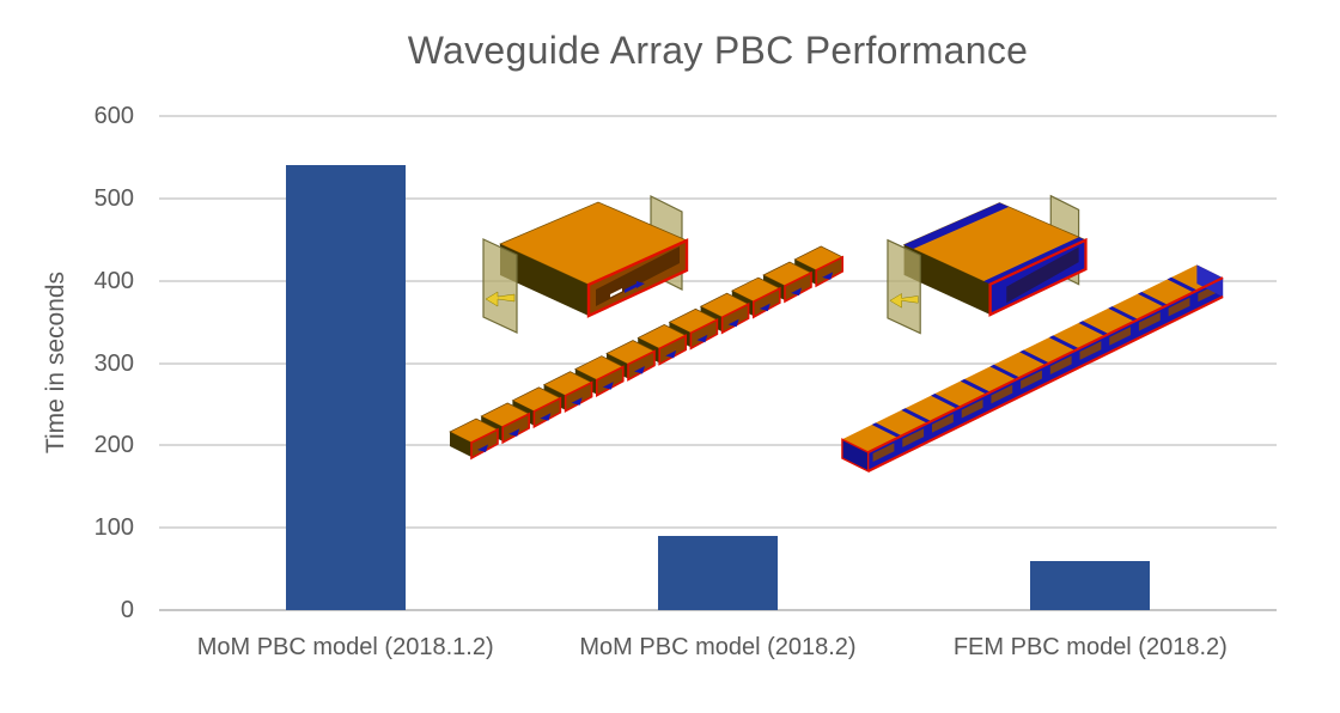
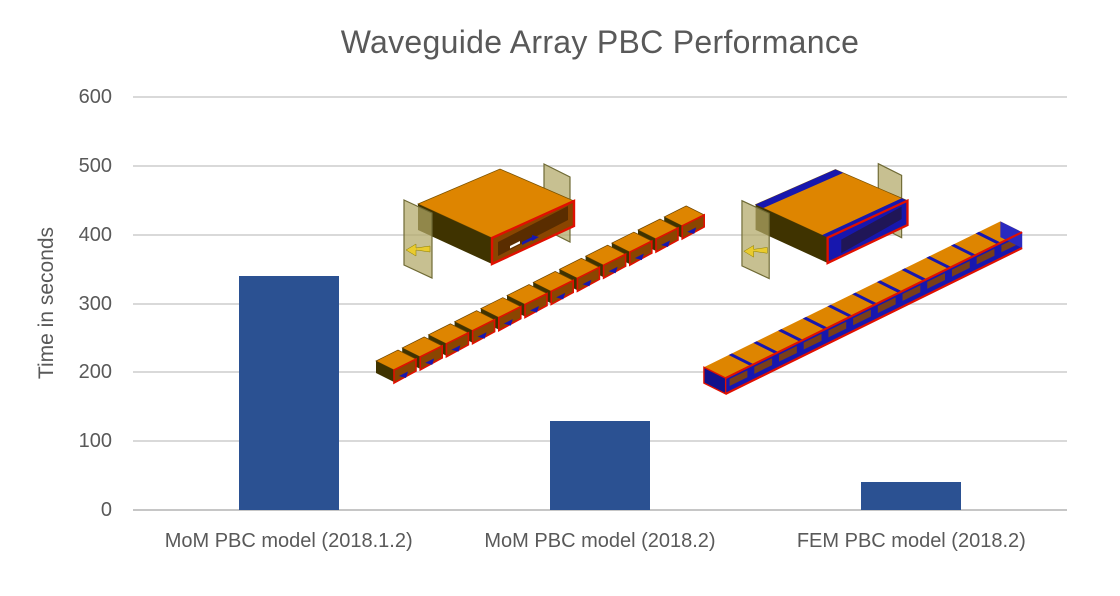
MoM PBC model (2018.1.2): 540 -> 340
MoM PBC model (2018.2): 90 -> 130
FEM PBC model (2018.2): 60 -> 40
